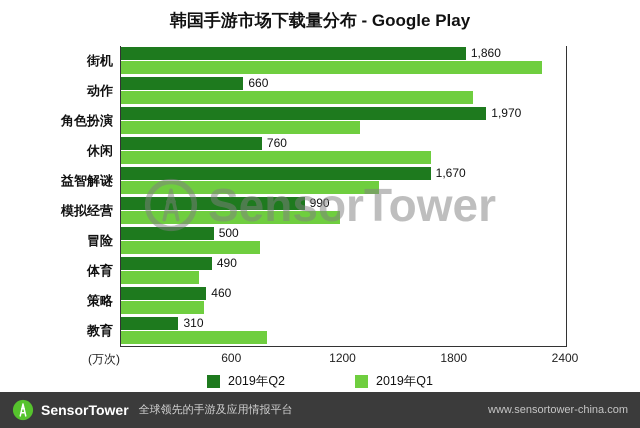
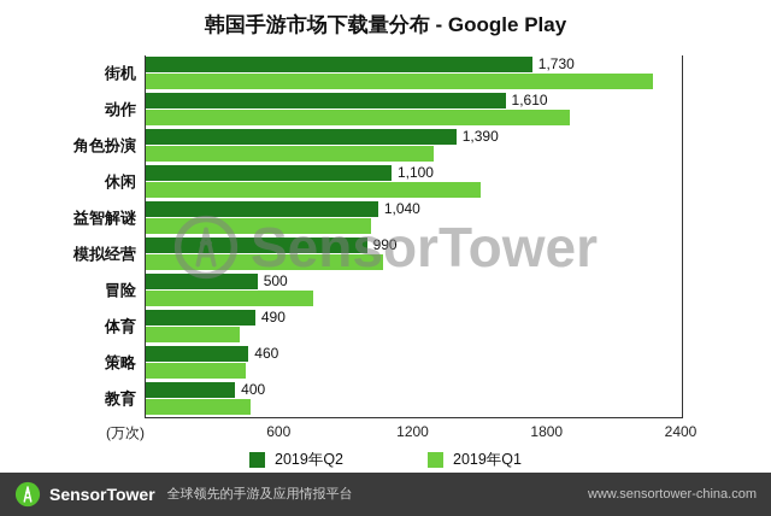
2019年Q2/街机: 1,860 -> 1,730
2019年Q2/动作: 660 -> 1,610
2019年Q2/角色扮演: 1,970 -> 1,390
2019年Q2/休闲: 760 -> 1,100
2019年Q1/休闲: 1670 -> 1500
2019年Q2/益智解谜: 1,670 -> 1,040
2019年Q1/益智解谜: 1390 -> 1010
2019年Q1/模拟经营: 1180 -> 1060
2019年Q2/教育: 310 -> 400
2019年Q1/教育: 790 -> 470
